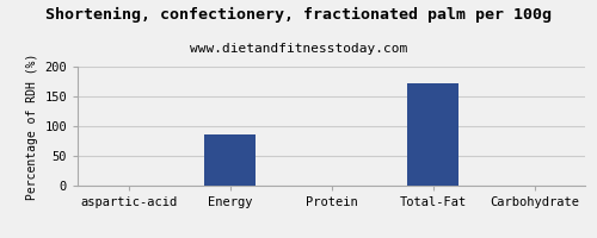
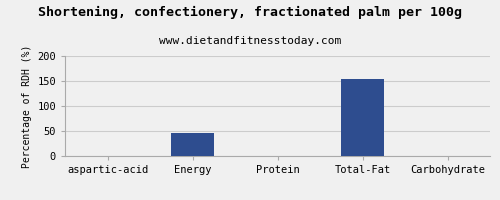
Energy: 86 -> 46
Total-Fat: 172 -> 155
